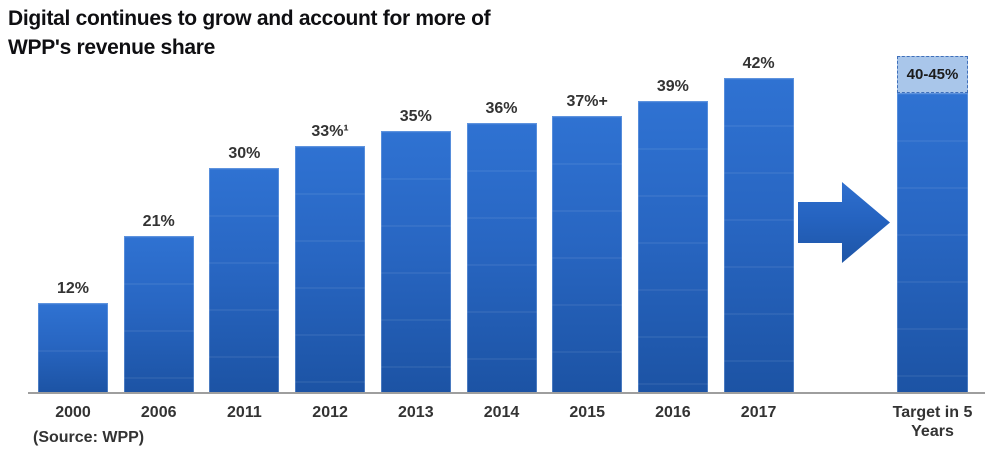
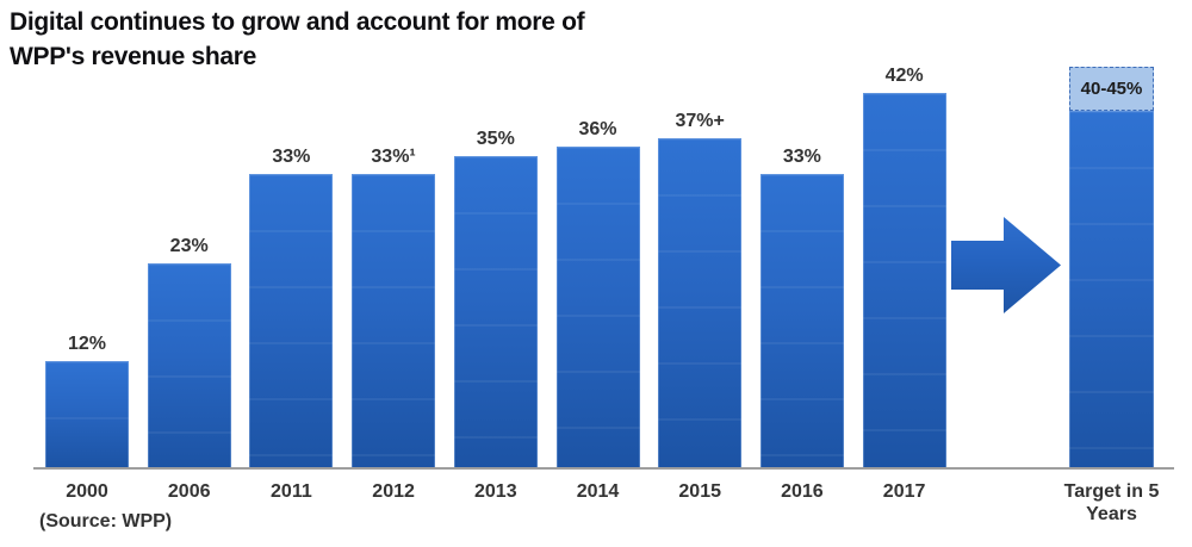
2006: 21% -> 23%
2011: 30% -> 33%
2016: 39% -> 33%
